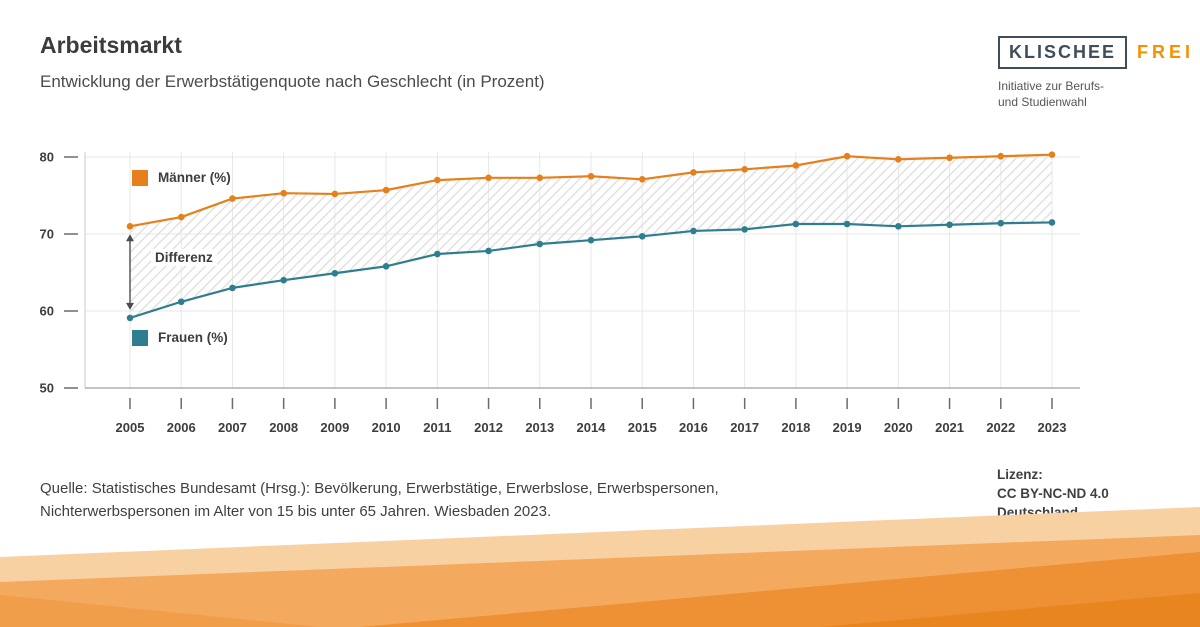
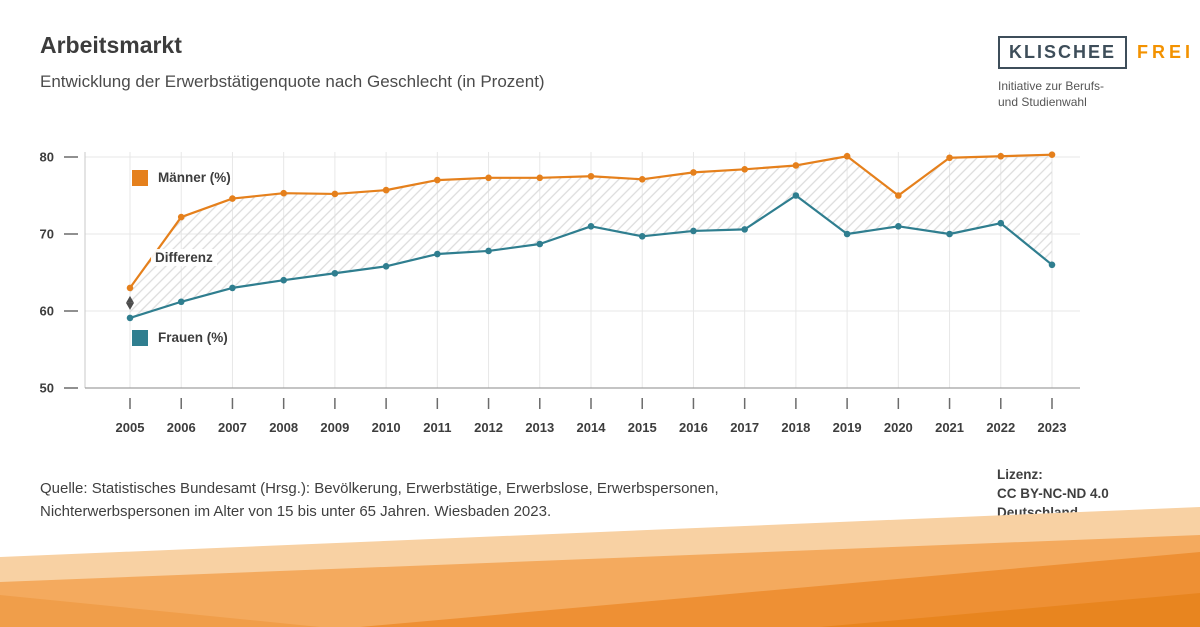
Männer (%)/2005: 71 -> 63
Frauen (%)/2014: 69 -> 71
Frauen (%)/2018: 71 -> 75
Frauen (%)/2019: 71 -> 70
Männer (%)/2020: 80 -> 75
Frauen (%)/2021: 71 -> 70
Frauen (%)/2023: 72 -> 66
